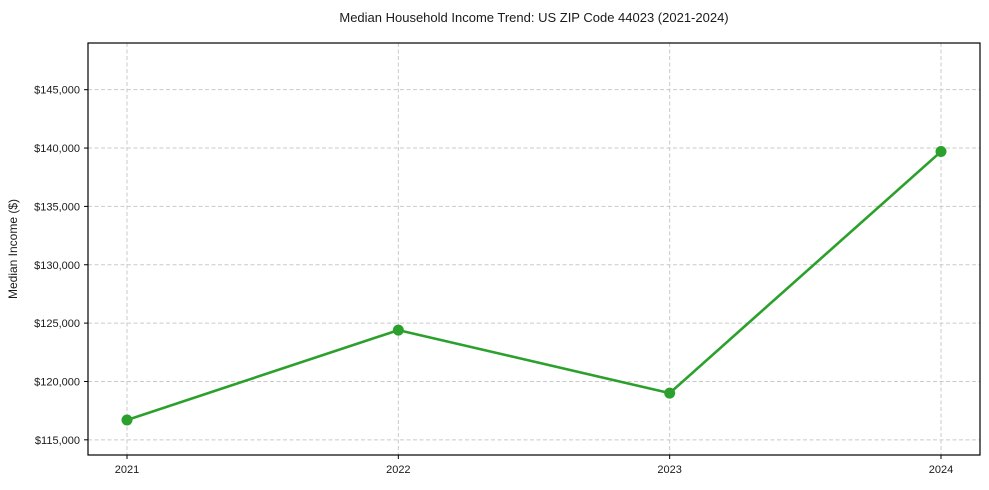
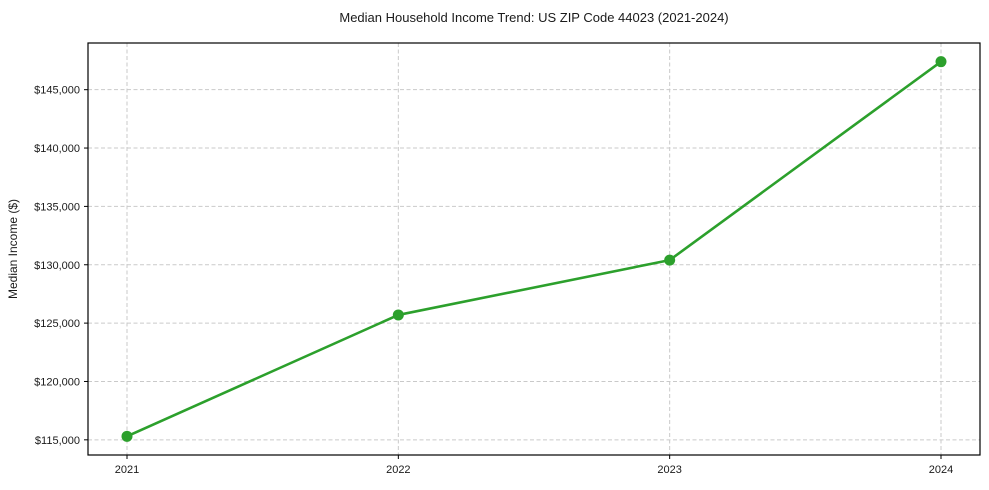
2021: $116700 -> $115300
2022: $124400 -> $125700
2023: $119000 -> $130400
2024: $139700 -> $147400
